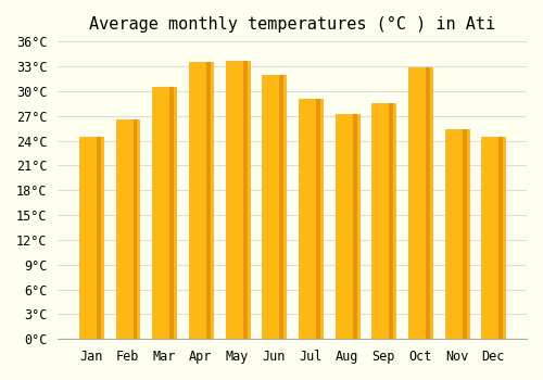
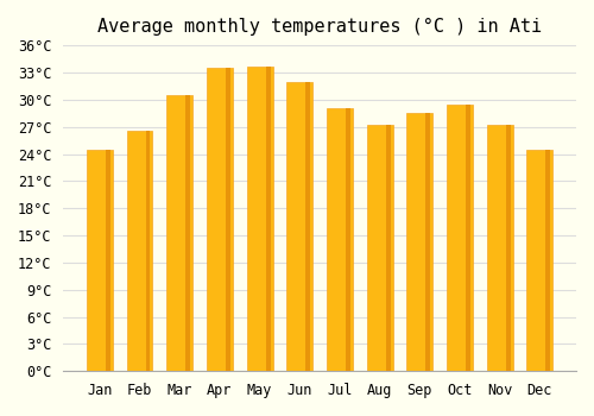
Oct: 32.8°C -> 29.5°C
Nov: 25.4°C -> 27.2°C
